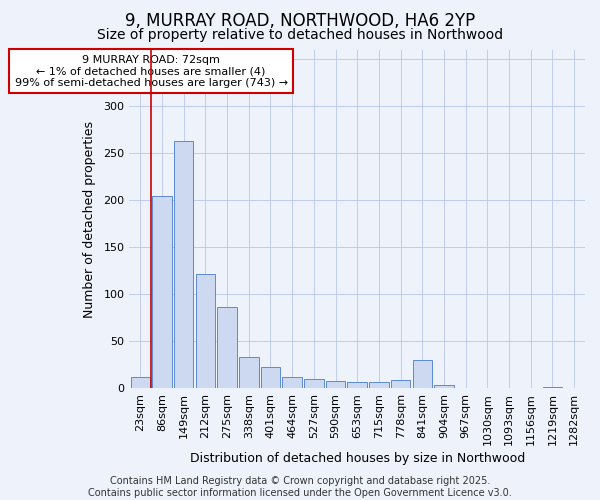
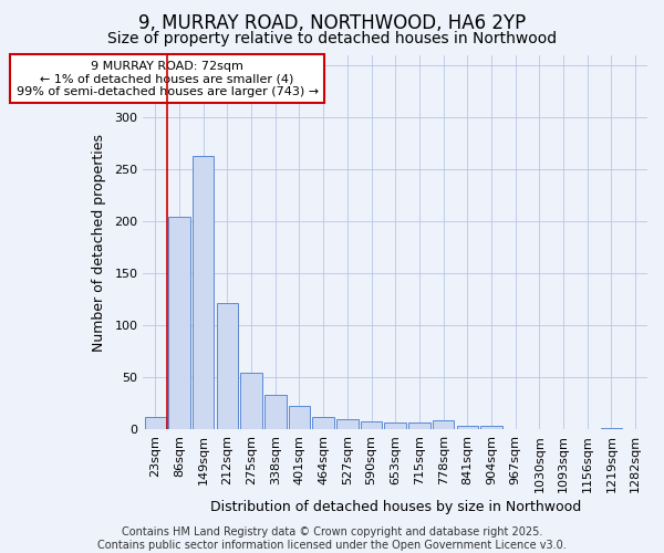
275sqm: 86 -> 54
841sqm: 30 -> 3
